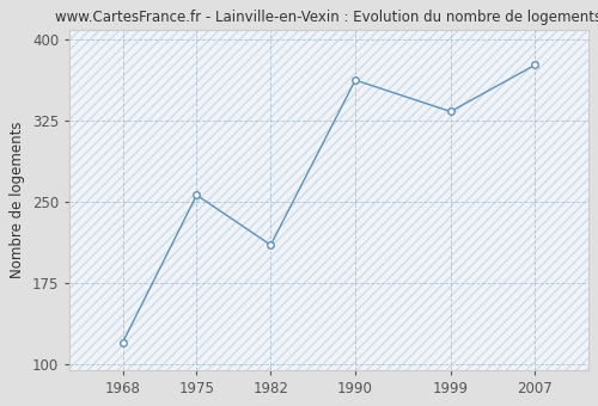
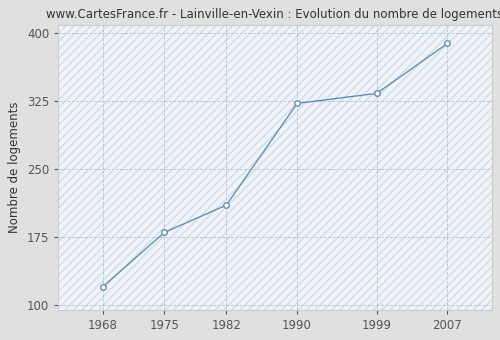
1975: 256 -> 180
1990: 362 -> 322
2007: 376 -> 388
